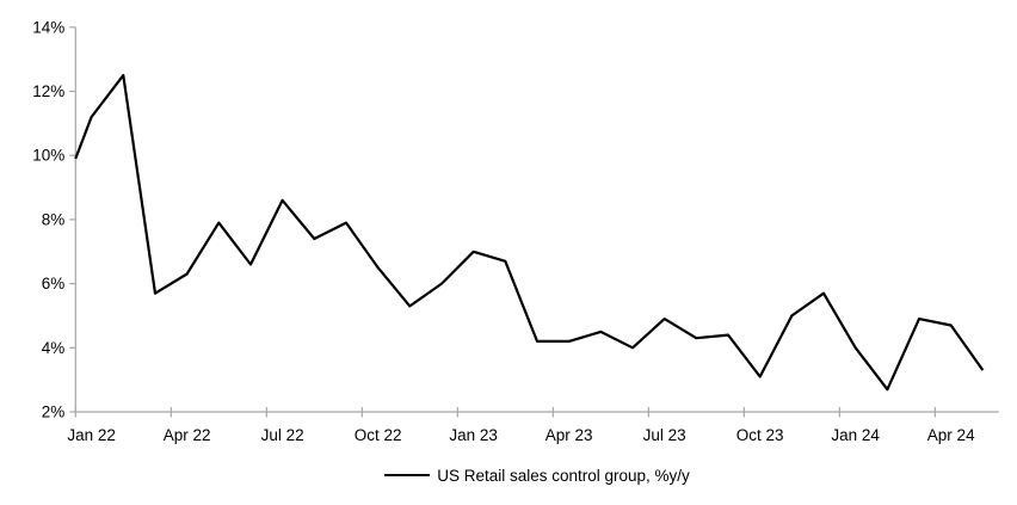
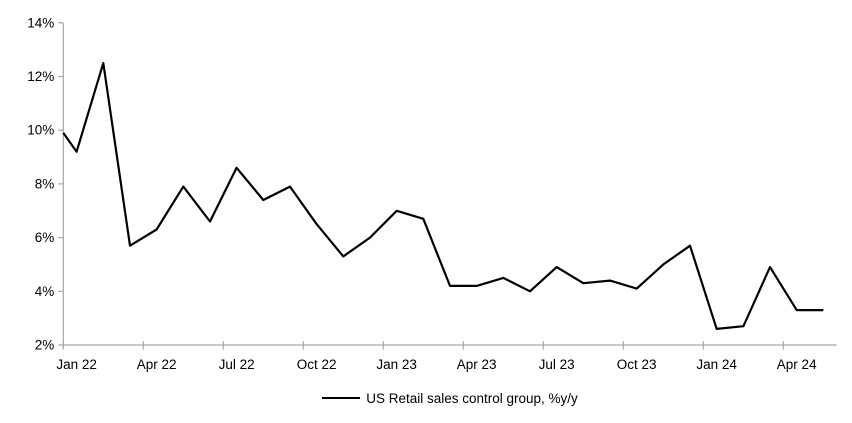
Jan 22: 11.2% -> 9.2%
Oct 23: 3.1% -> 4.1%
Jan 24: 4.0% -> 2.6%
Apr 24: 4.7% -> 3.3%
